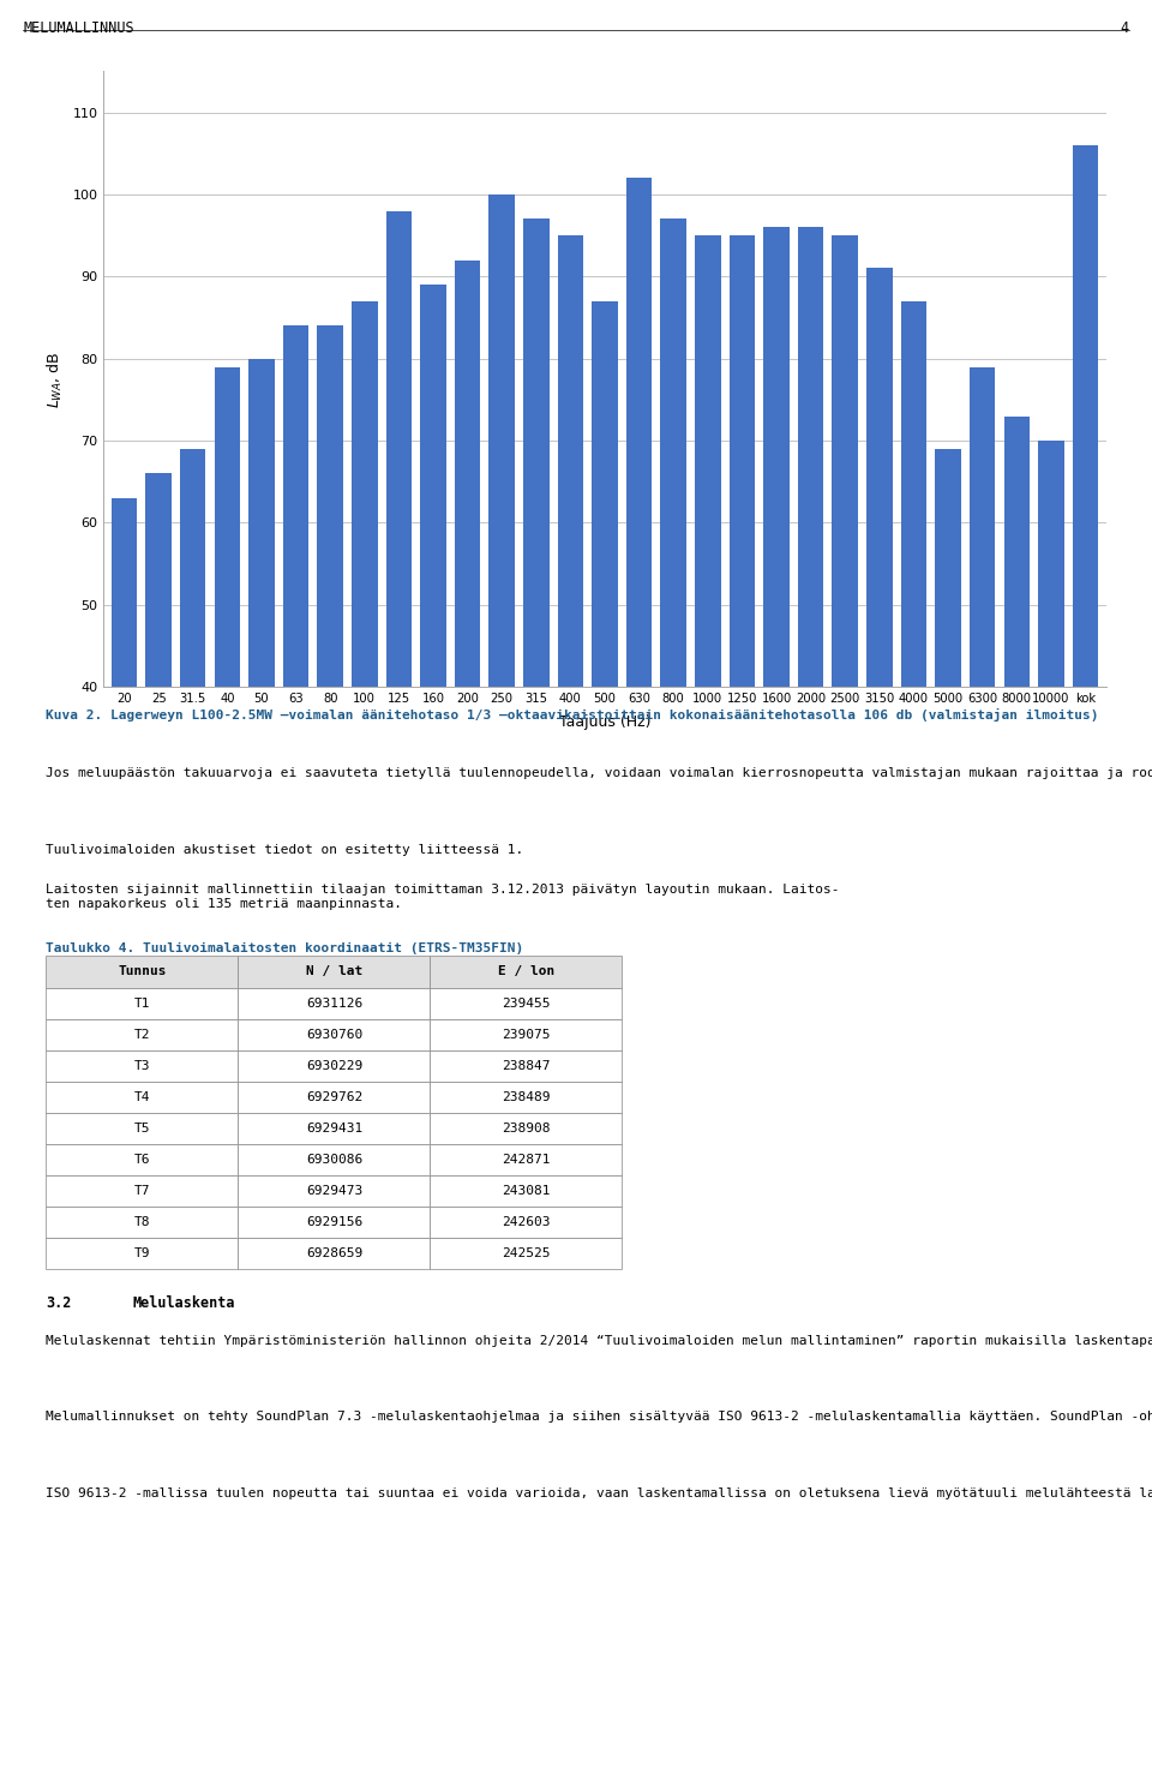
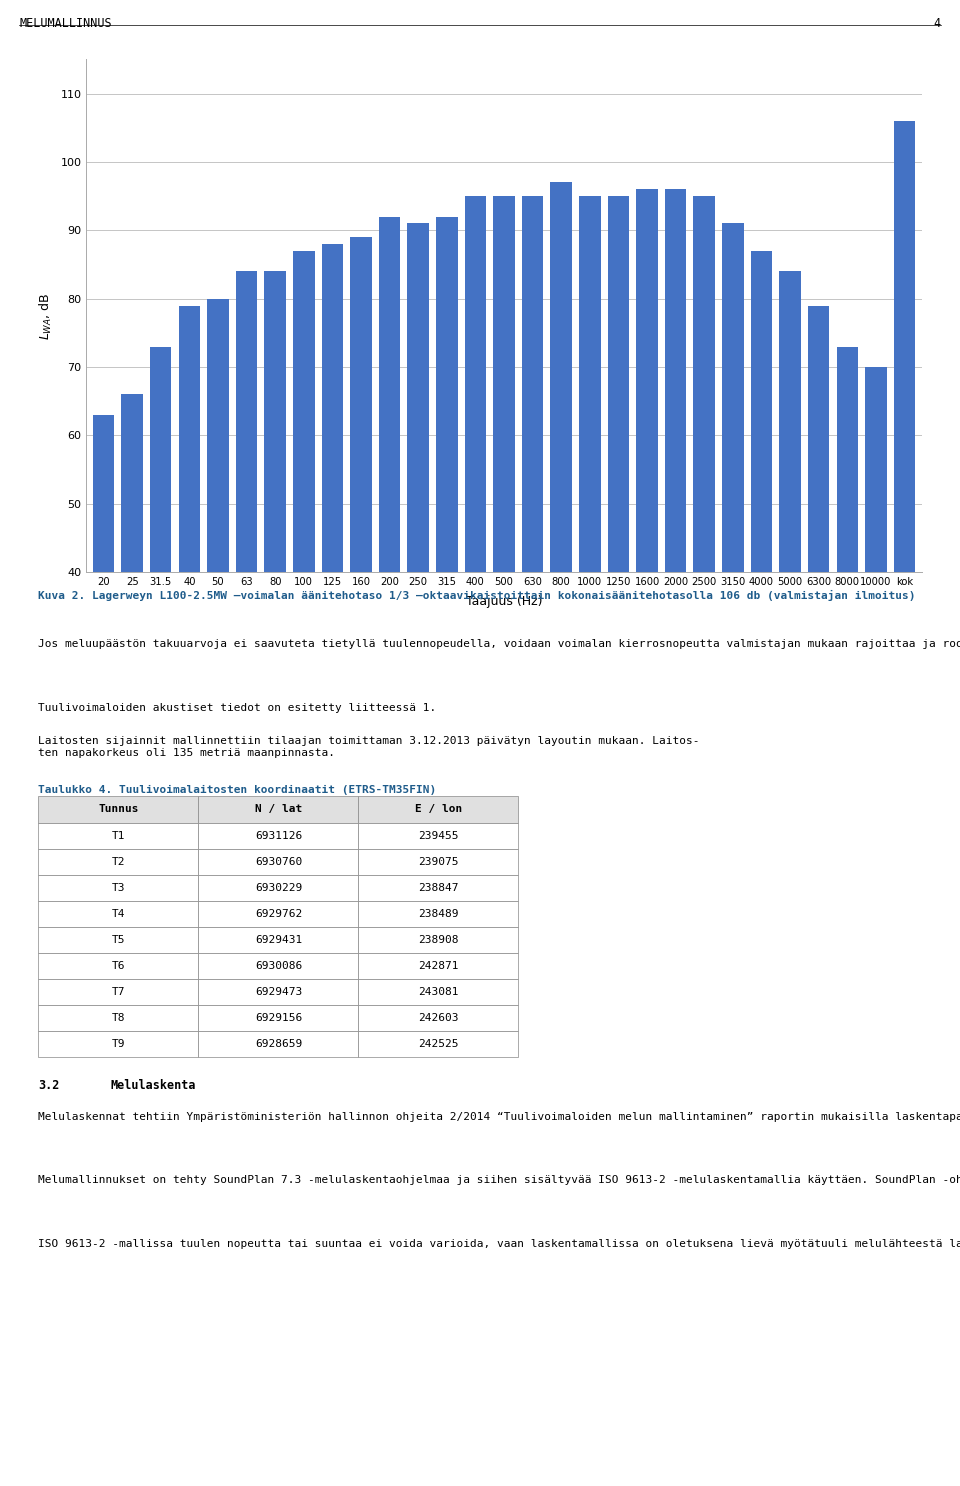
31.5: 69 -> 73
125: 98 -> 88
250: 100 -> 91
315: 97 -> 92
500: 87 -> 95
630: 102 -> 95
5000: 69 -> 84
